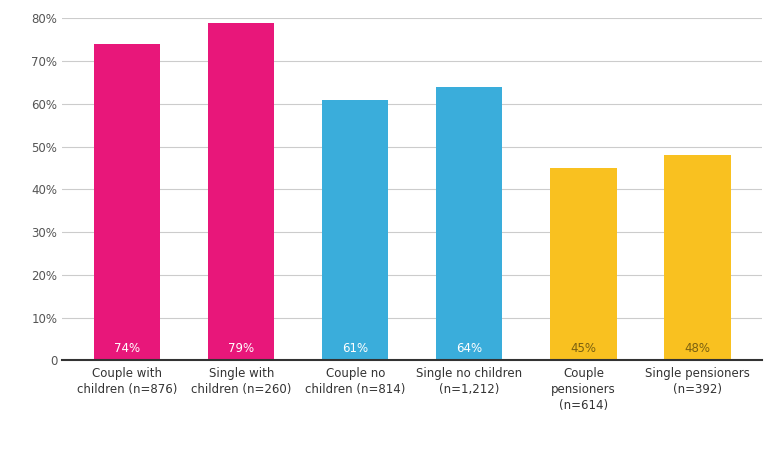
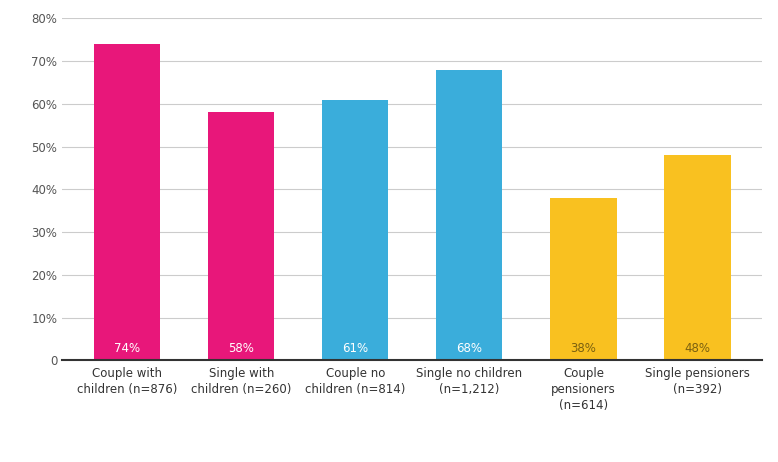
Single with children (n=260): 79% -> 58%
Single no children (n=1,212): 64% -> 68%
Couple pensioners (n=614): 45% -> 38%
